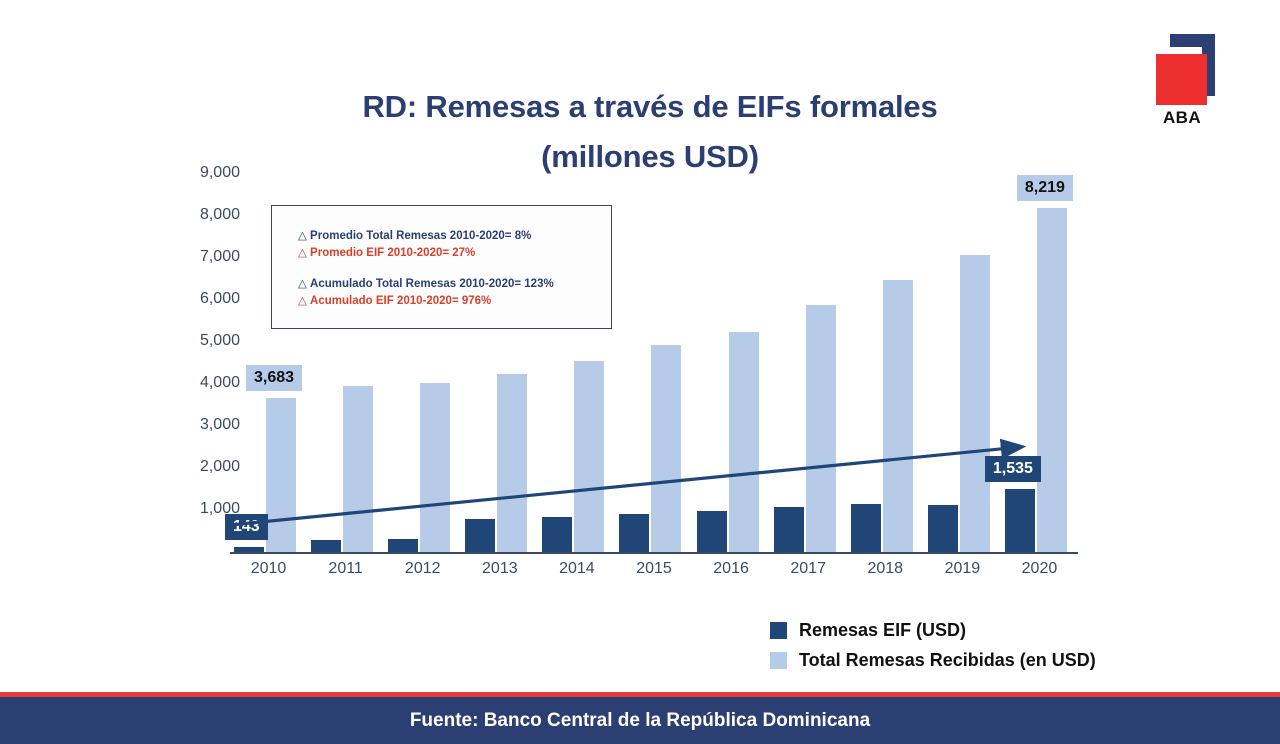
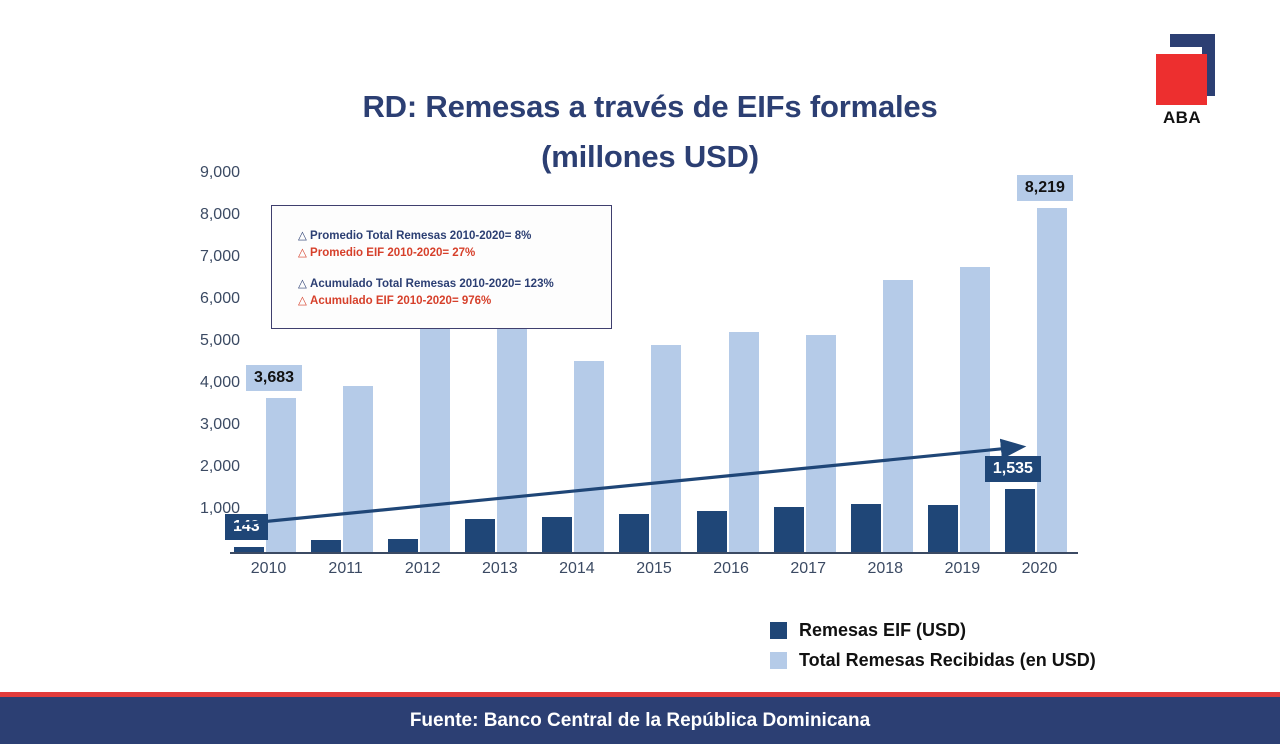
Total Remesas Recibidas (en USD)/2012: 4000 -> 6000
Total Remesas Recibidas (en USD)/2013: 4300 -> 6500
Total Remesas Recibidas (en USD)/2017: 5900 -> 5200
Total Remesas Recibidas (en USD)/2019: 7100 -> 6800
